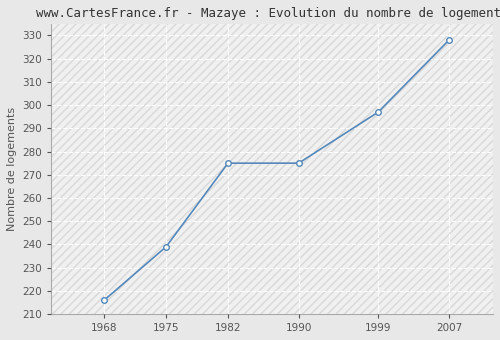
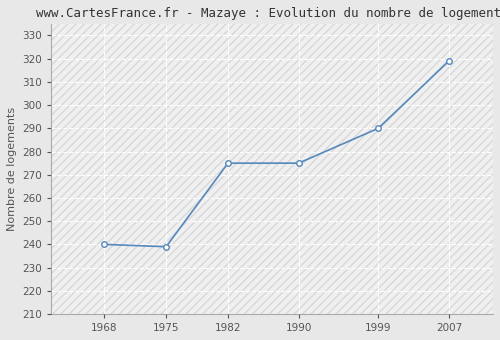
1968: 216 -> 240
1999: 297 -> 290
2007: 328 -> 319
